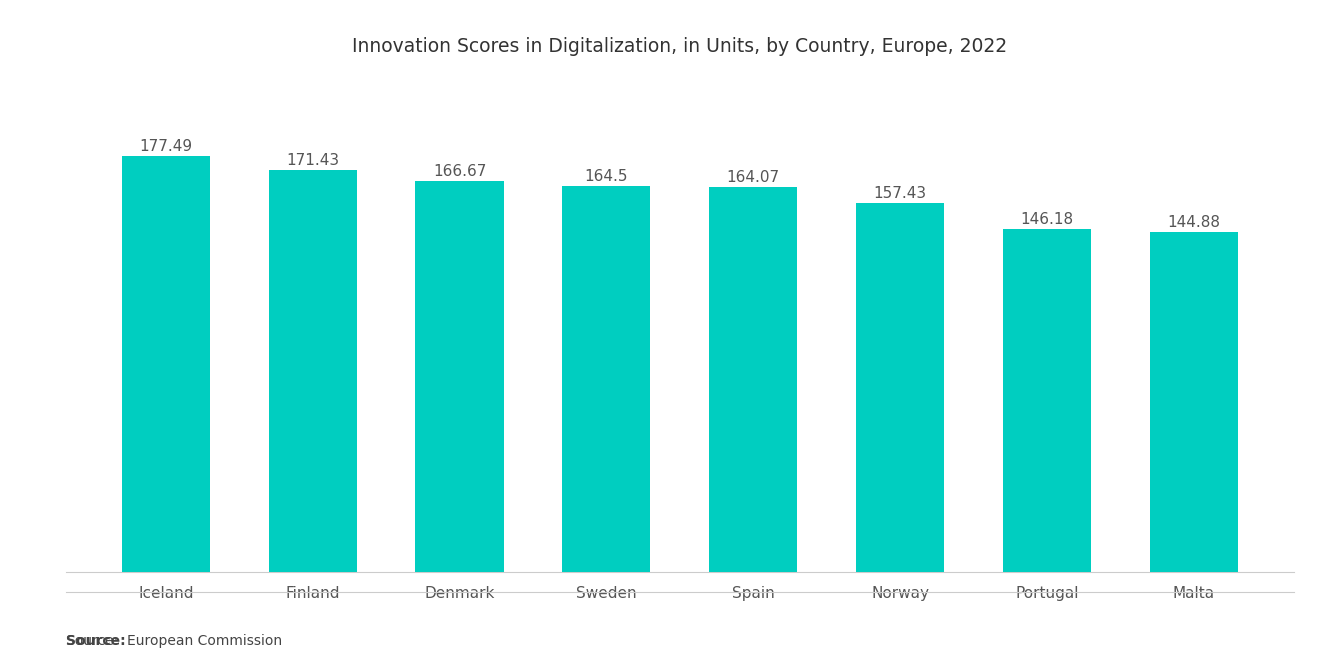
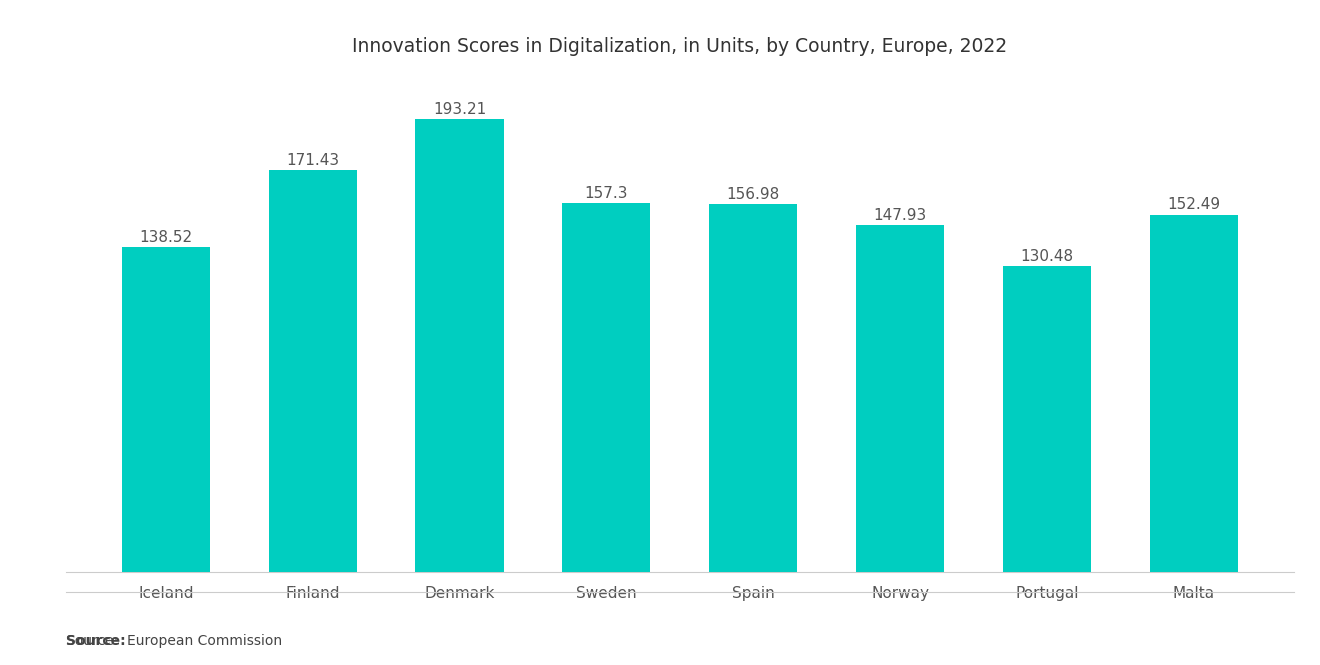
Iceland: 177.49 -> 138.52
Denmark: 166.67 -> 193.21
Sweden: 164.5 -> 157.3
Spain: 164.07 -> 156.98
Norway: 157.43 -> 147.93
Portugal: 146.18 -> 130.48
Malta: 144.88 -> 152.49
